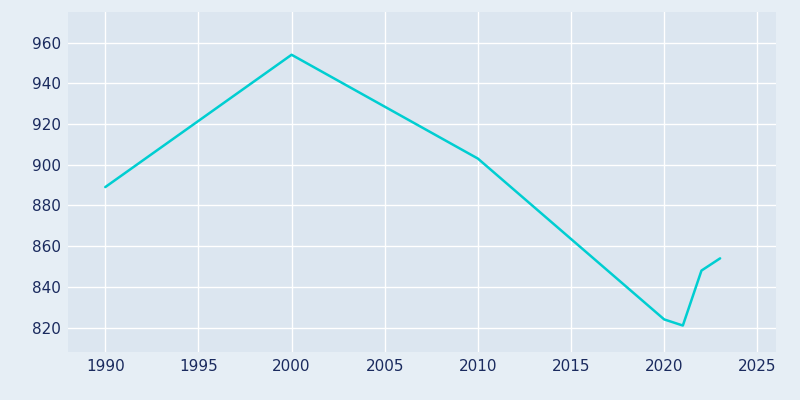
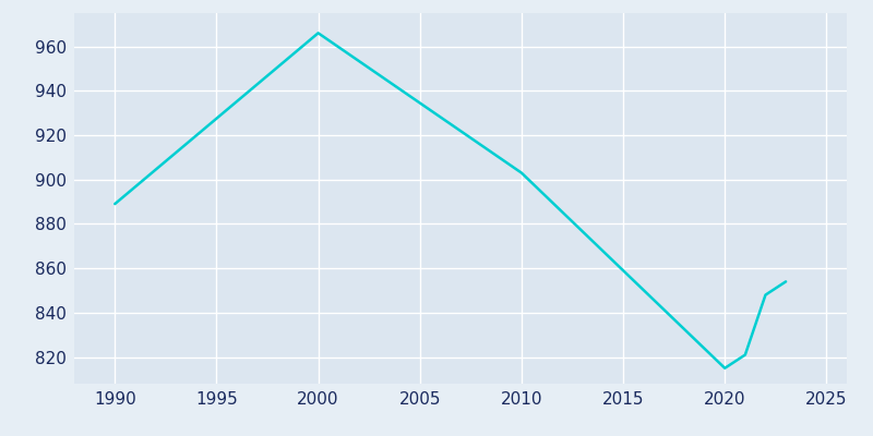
2000: 954 -> 966
2020: 824 -> 815
